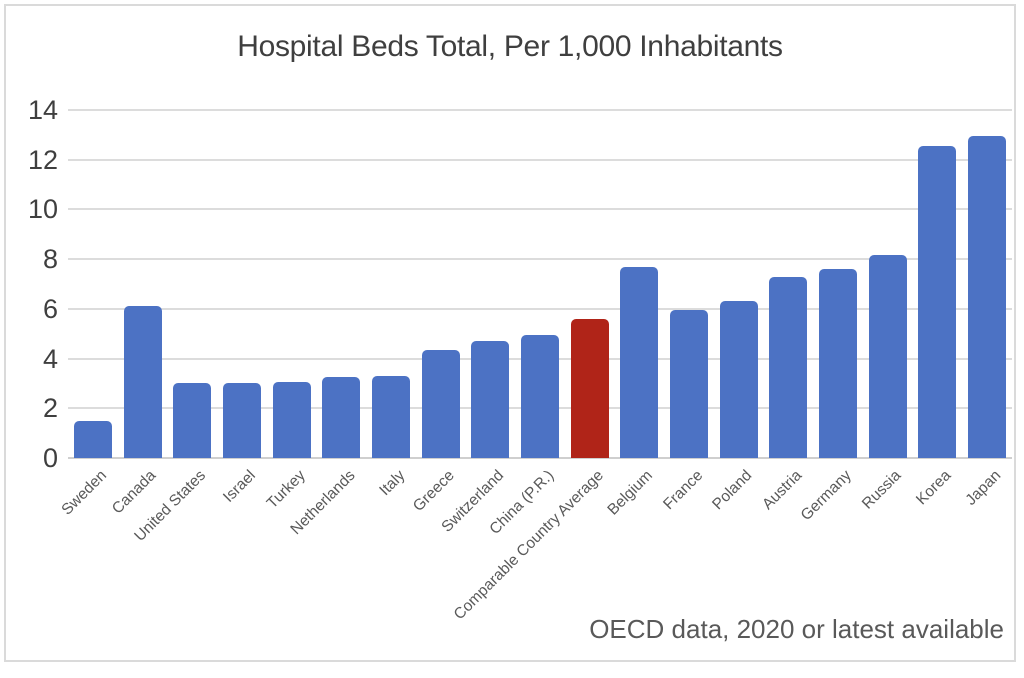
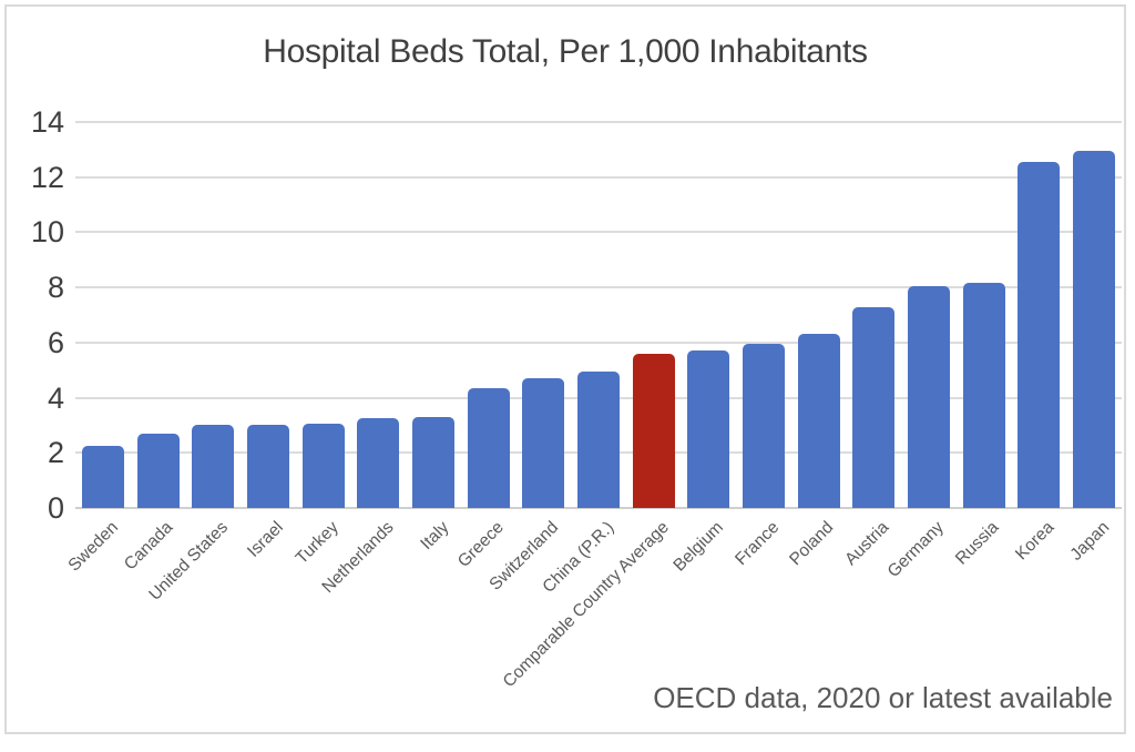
Sweden: 1.5 -> 2.2
Canada: 6.1 -> 2.7
Belgium: 7.7 -> 5.7
Germany: 7.6 -> 8.1
